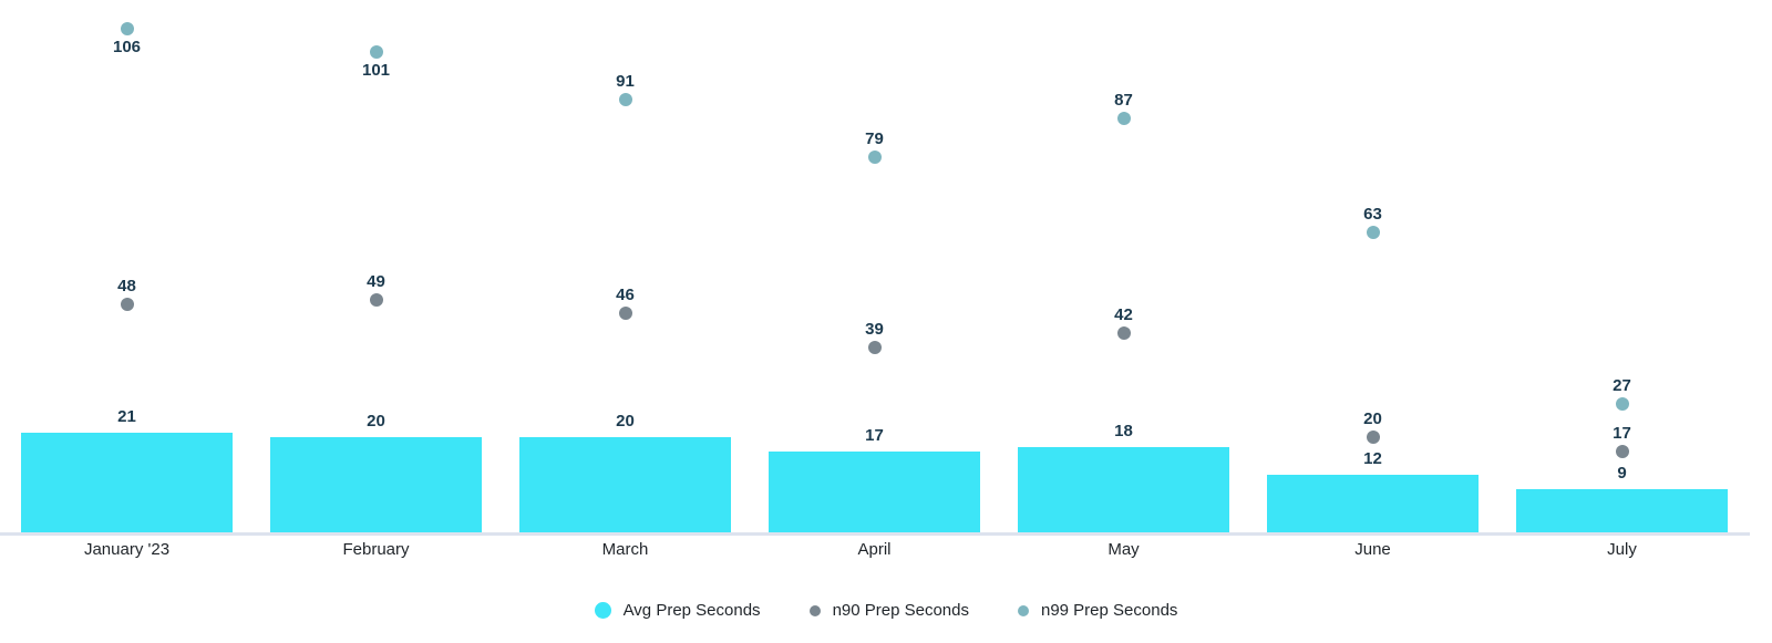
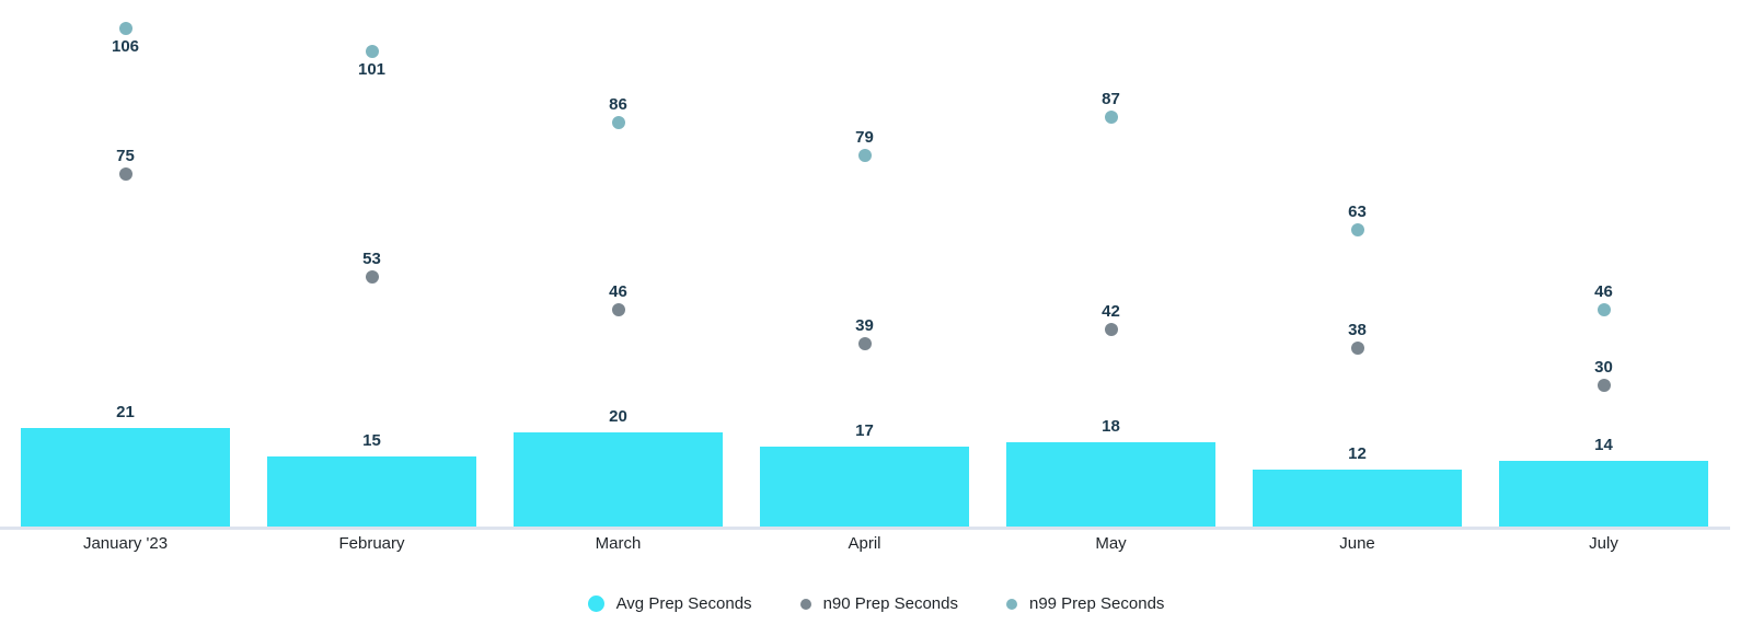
n90 Prep Seconds/January '23: 48 -> 75
Avg Prep Seconds/February: 20 -> 15
n90 Prep Seconds/February: 49 -> 53
n99 Prep Seconds/March: 91 -> 86
n90 Prep Seconds/June: 20 -> 38
Avg Prep Seconds/July: 9 -> 14
n90 Prep Seconds/July: 17 -> 30
n99 Prep Seconds/July: 27 -> 46
